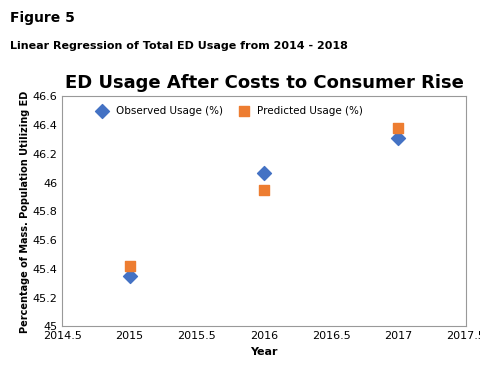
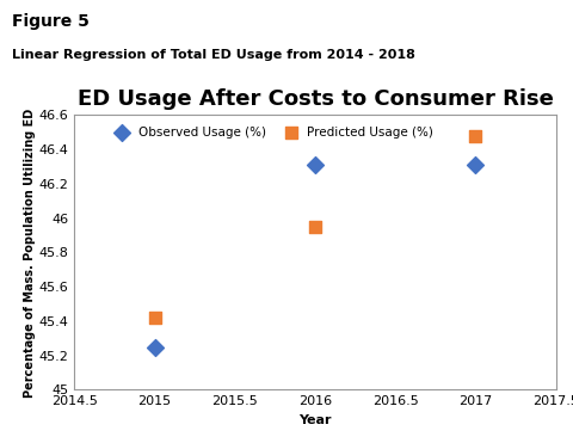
Observed Usage (%)/2015: 45.35 -> 45.25
Observed Usage (%)/2016: 46.07 -> 46.31
Predicted Usage (%)/2017: 46.38 -> 46.48
